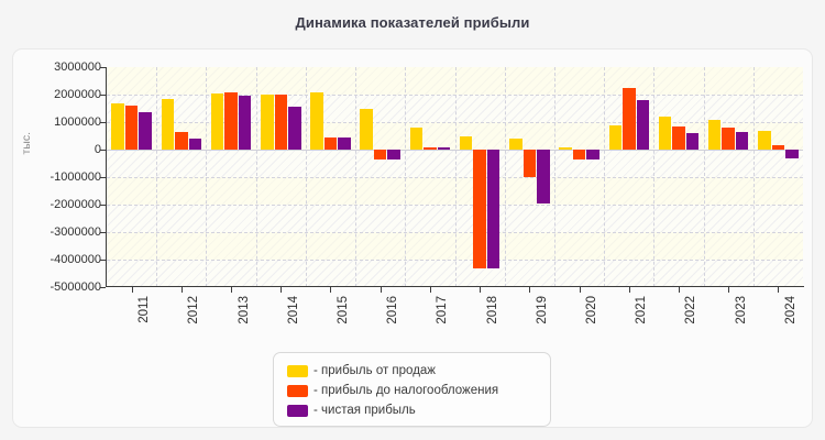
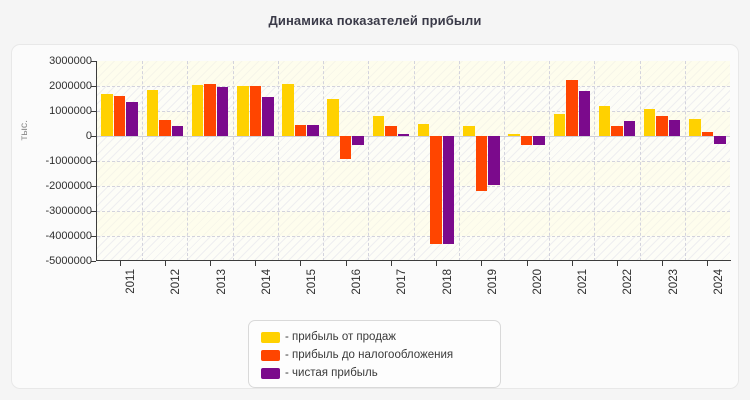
- прибыль до налогообложения/2016: -400000 -> -900000
- прибыль до налогообложения/2017: 100000 -> 400000
- прибыль до налогообложения/2019: -1000000 -> -2200000
- прибыль до налогообложения/2022: 800000 -> 400000
